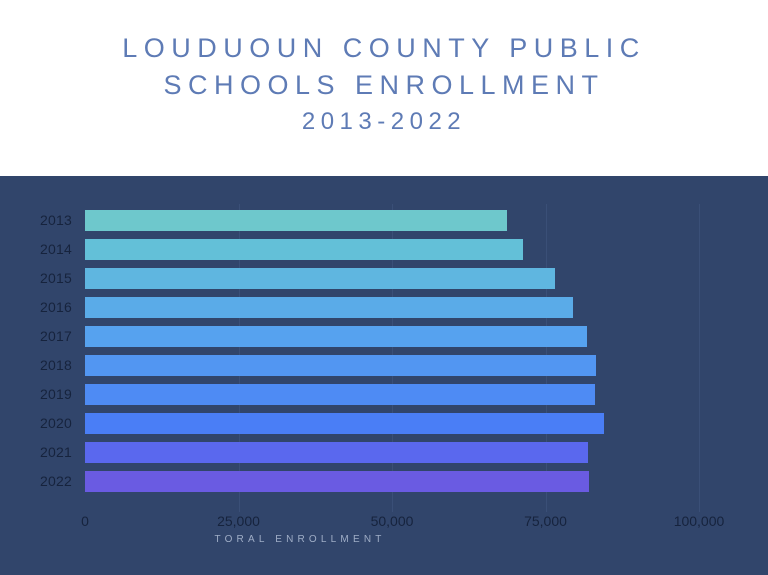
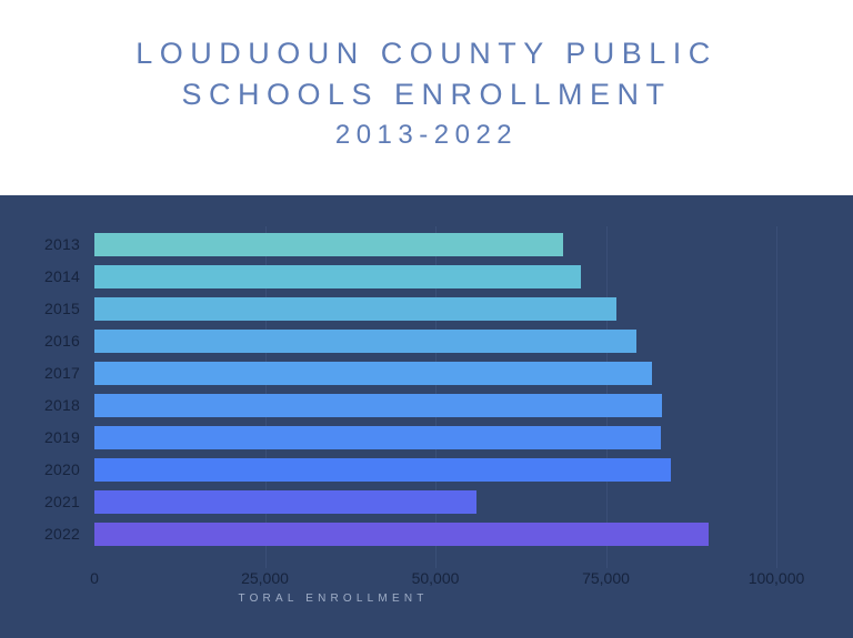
2021: 82000 -> 56000
2022: 82000 -> 90000
